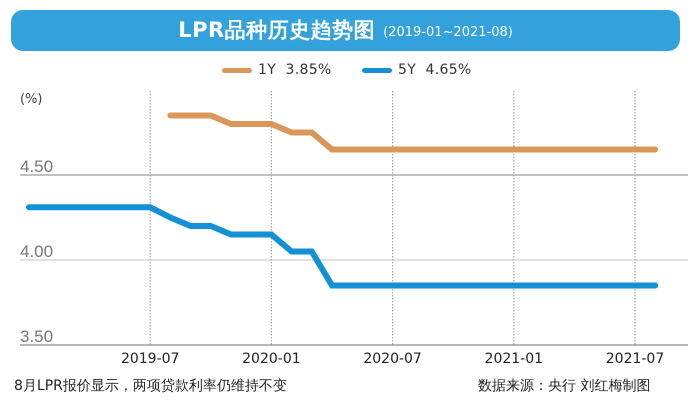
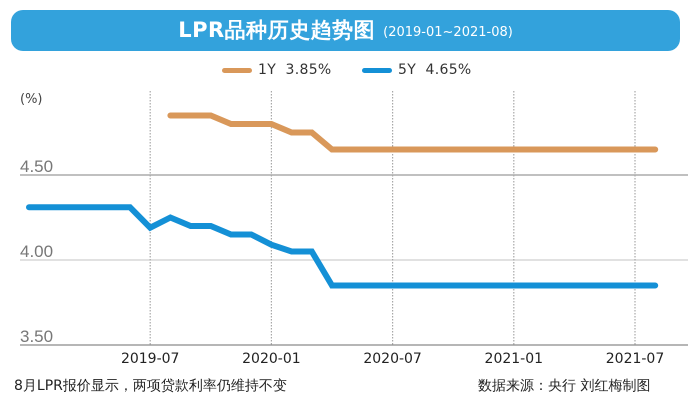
5Y 4.65%/2019-07: 4.31 -> 4.19
5Y 4.65%/2020-01: 4.15 -> 4.09
